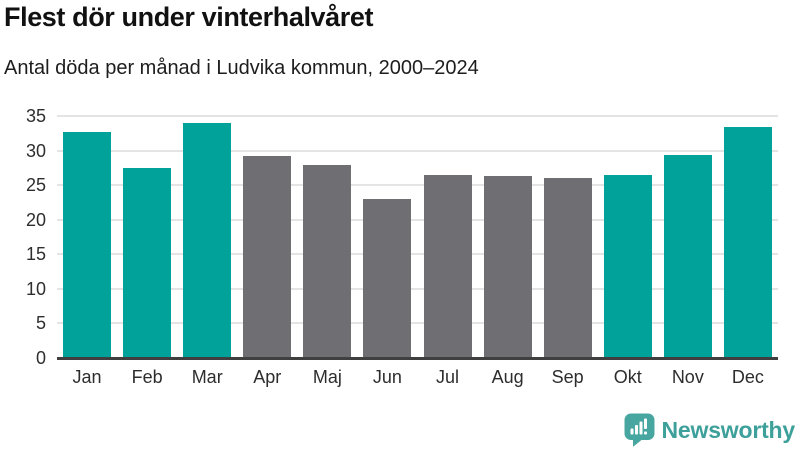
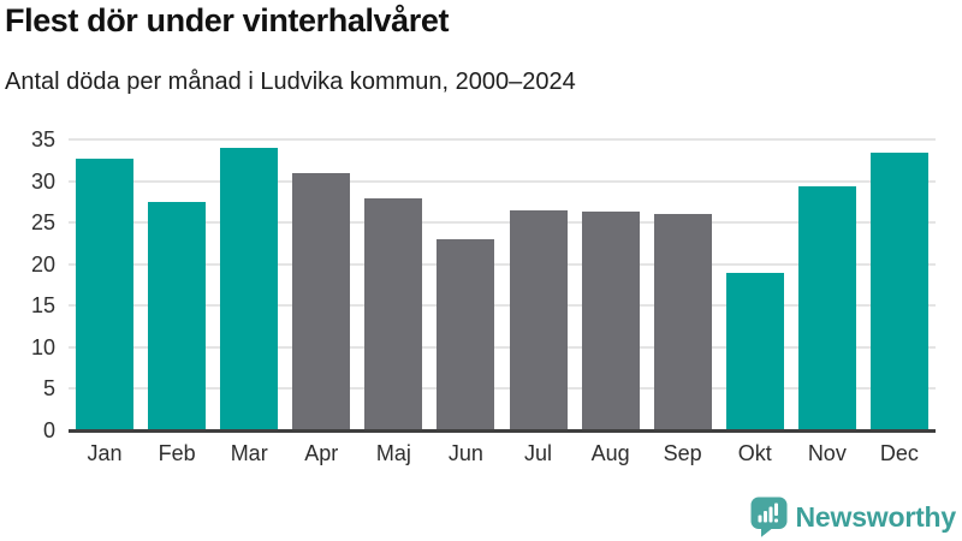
Apr: 29 -> 31
Okt: 26 -> 19
